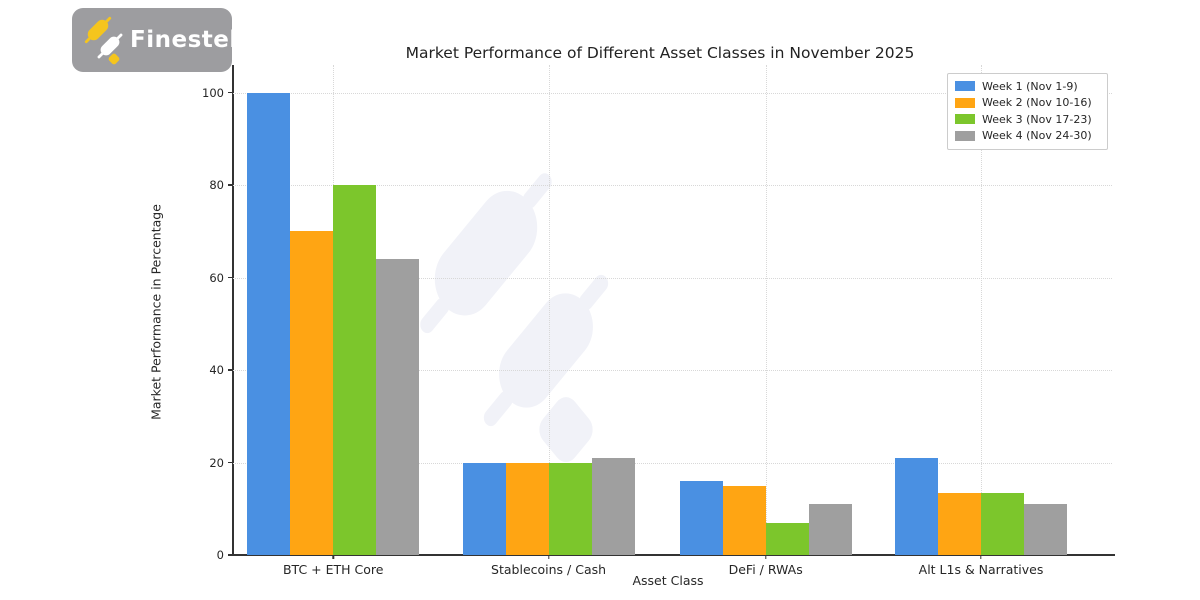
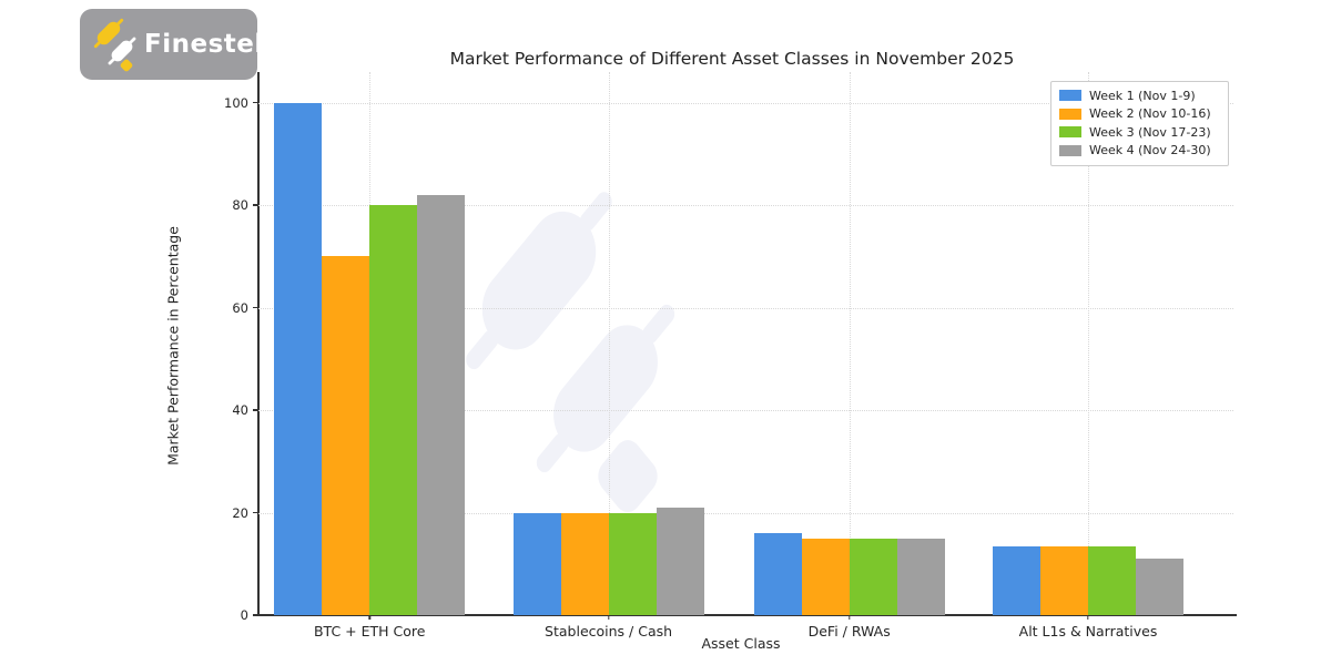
Week 4 (Nov 24-30)/BTC + ETH Core: 64 -> 82
Week 3 (Nov 17-23)/DeFi / RWAs: 7 -> 15
Week 4 (Nov 24-30)/DeFi / RWAs: 11 -> 15
Week 1 (Nov 1-9)/Alt L1s & Narratives: 21 -> 14
